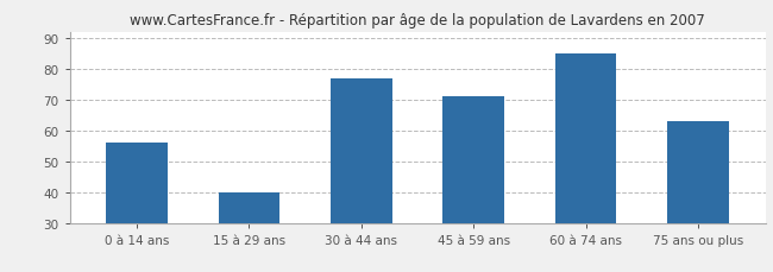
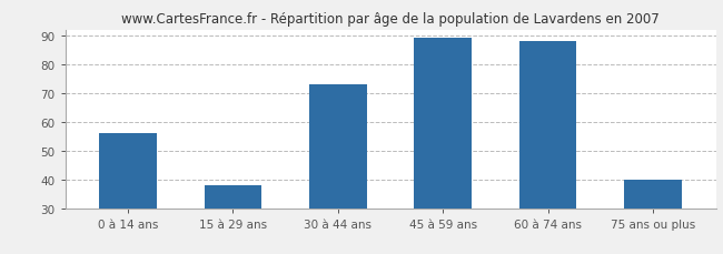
15 à 29 ans: 40 -> 38
30 à 44 ans: 77 -> 73
45 à 59 ans: 71 -> 89
60 à 74 ans: 85 -> 88
75 ans ou plus: 63 -> 40
